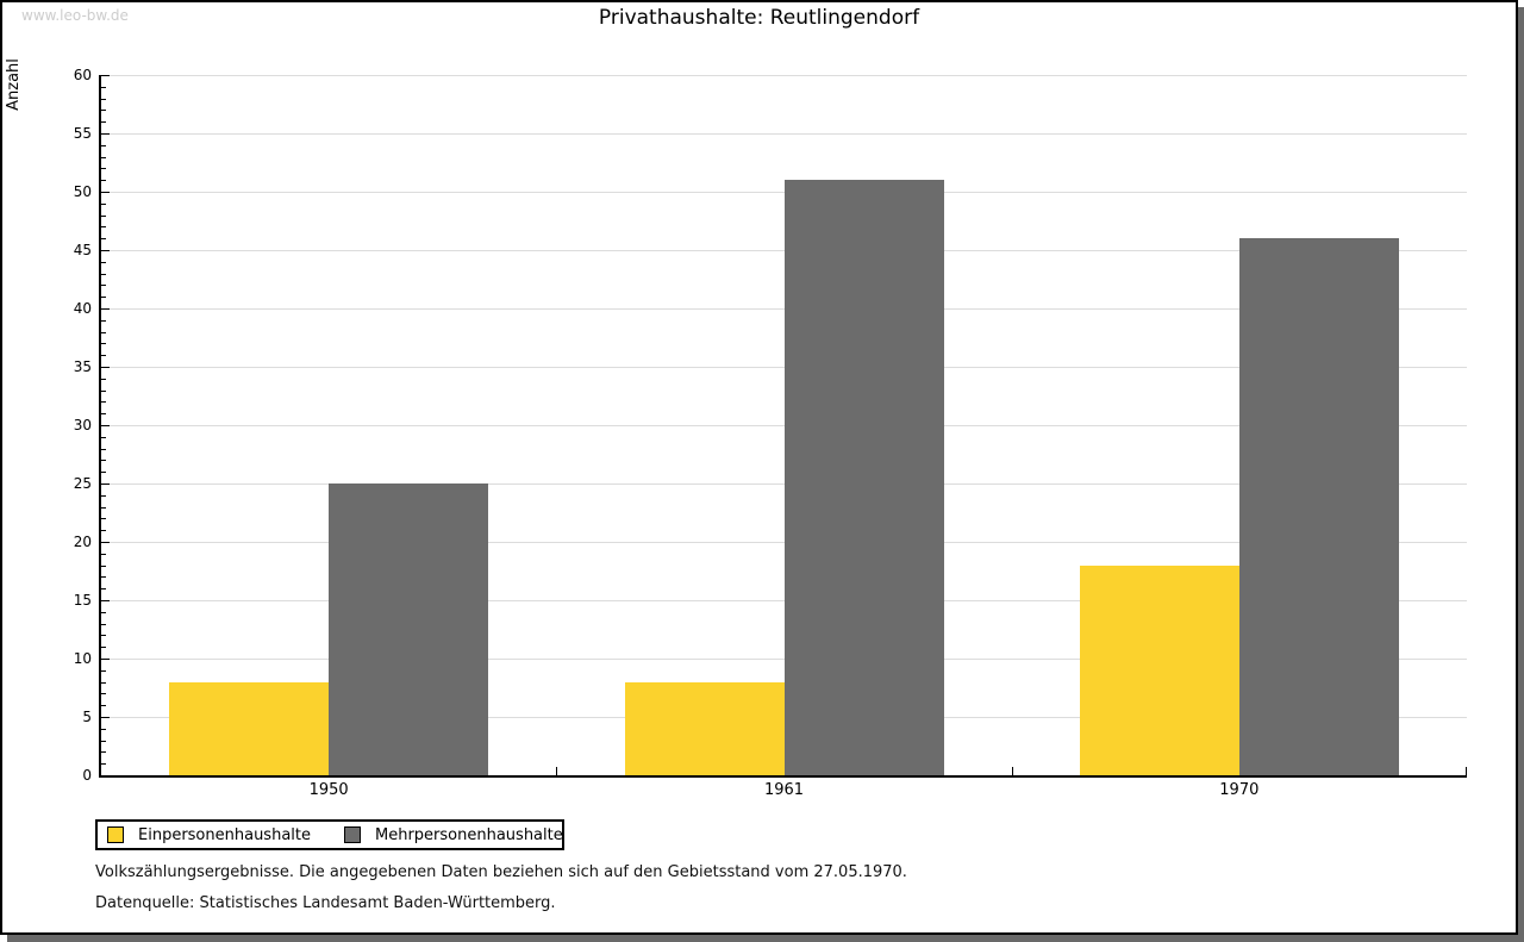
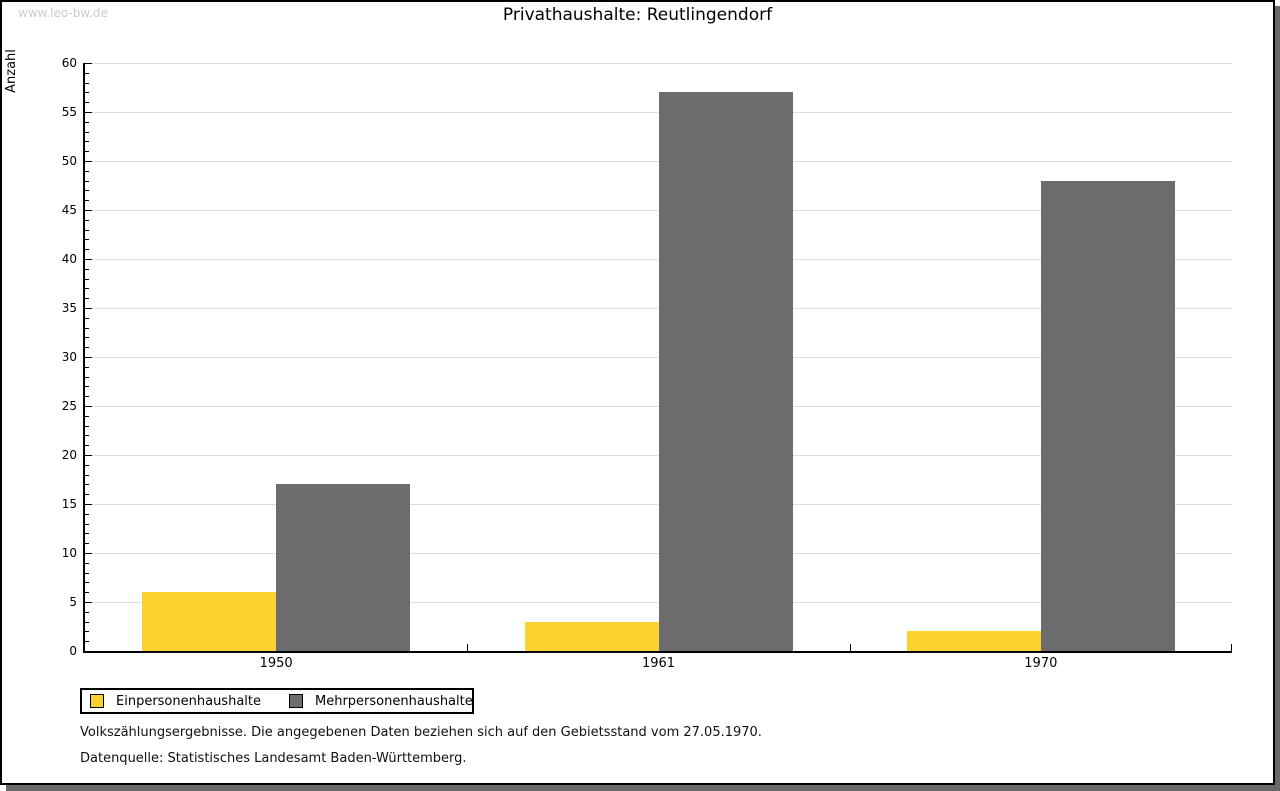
Einpersonenhaushalte/1950: 8 -> 6
Mehrpersonenhaushalte/1950: 25 -> 17
Einpersonenhaushalte/1961: 8 -> 3
Mehrpersonenhaushalte/1961: 51 -> 57
Einpersonenhaushalte/1970: 18 -> 2
Mehrpersonenhaushalte/1970: 46 -> 48
